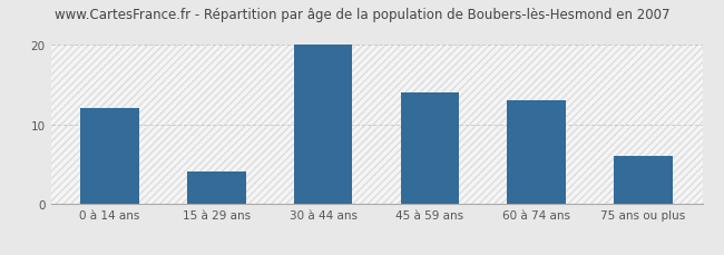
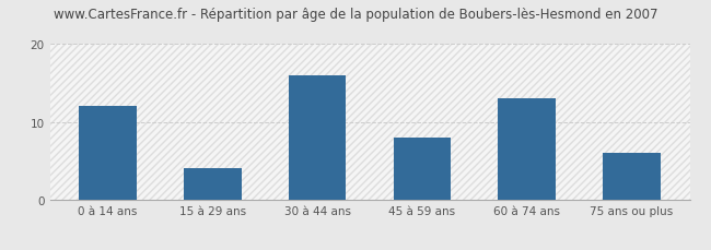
30 à 44 ans: 20 -> 16
45 à 59 ans: 14 -> 8
